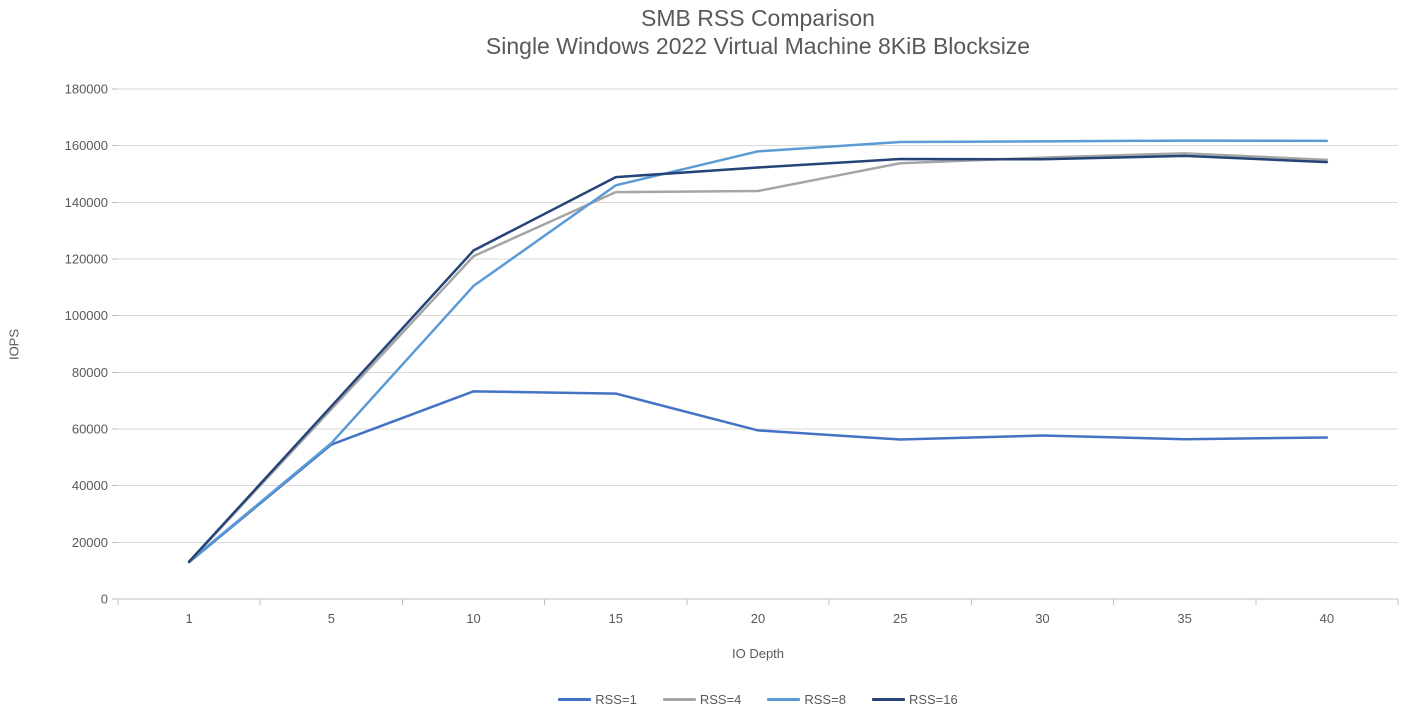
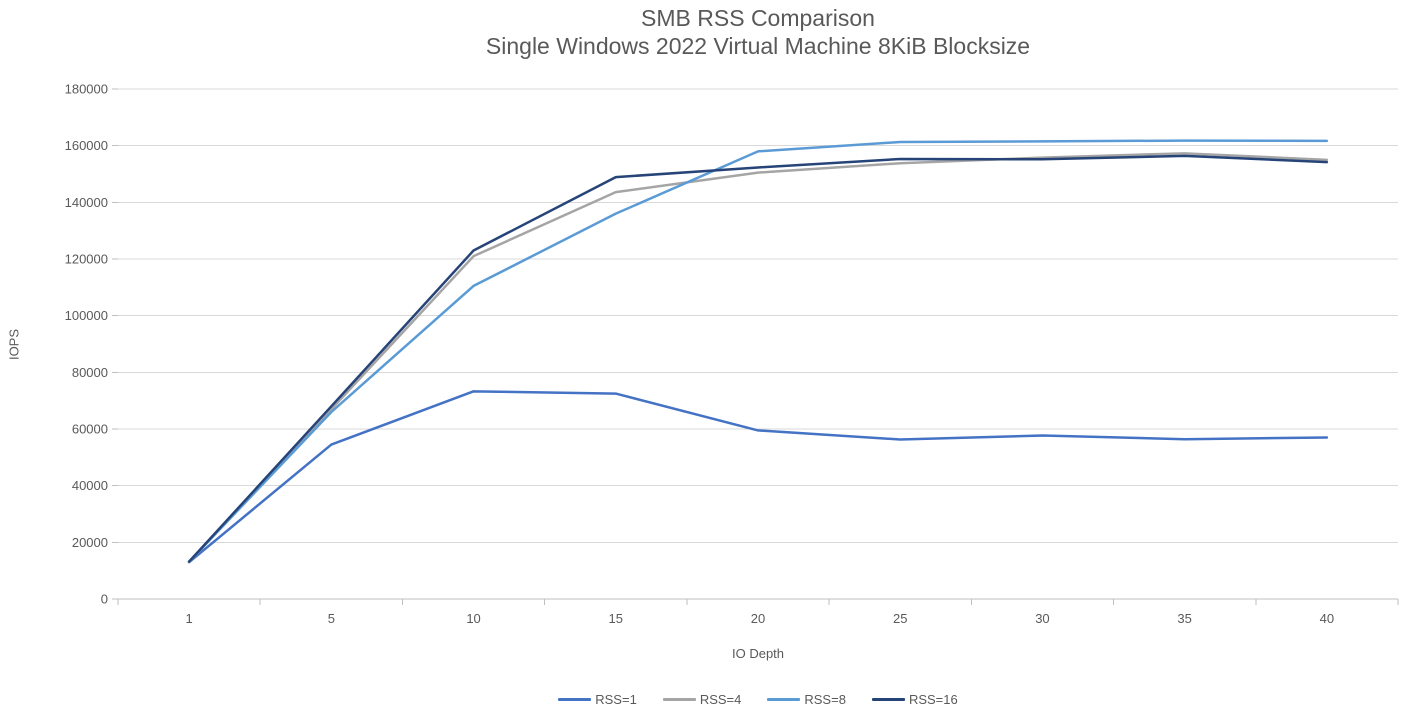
RSS=8/5: 55000 -> 66000
RSS=8/15: 146000 -> 136000
RSS=4/20: 144000 -> 150000
